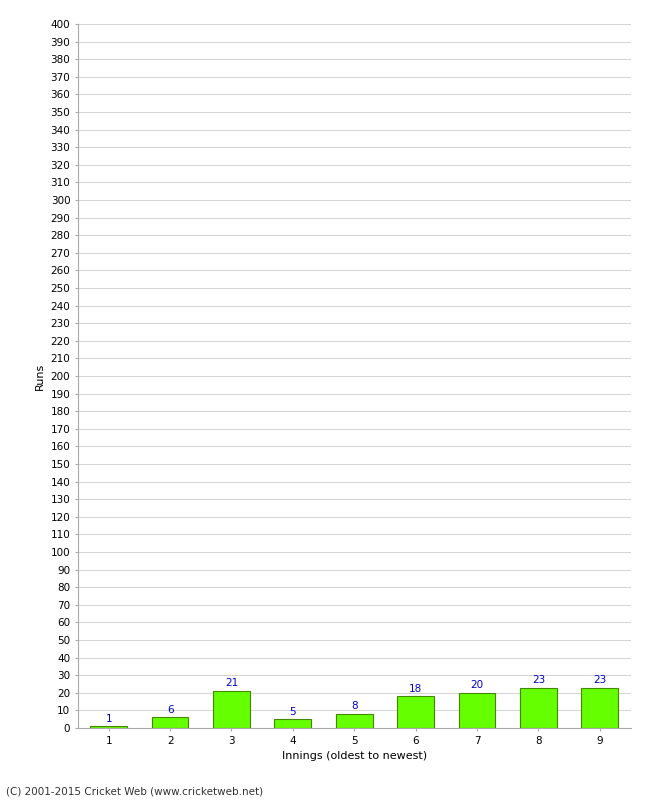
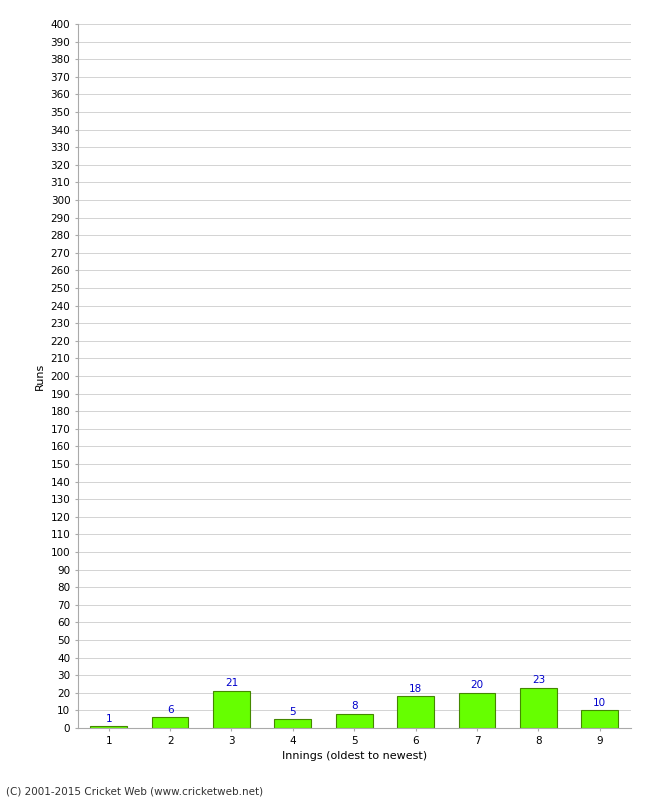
9: 23 -> 10
